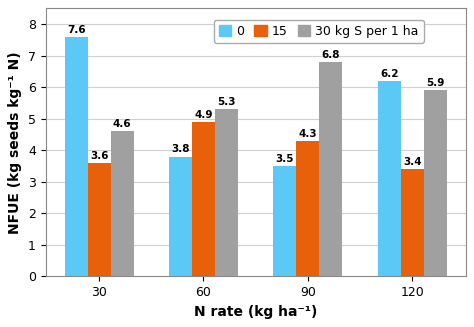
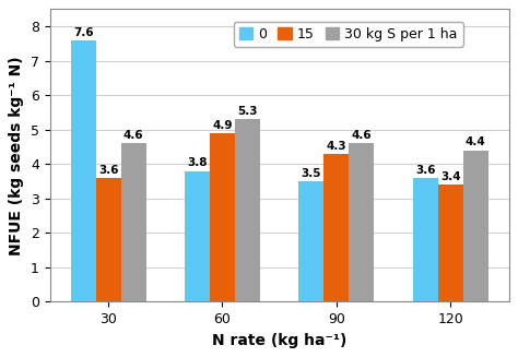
30 kg S per 1 ha/90: 6.8 -> 4.6
0/120: 6.2 -> 3.6
30 kg S per 1 ha/120: 5.9 -> 4.4
